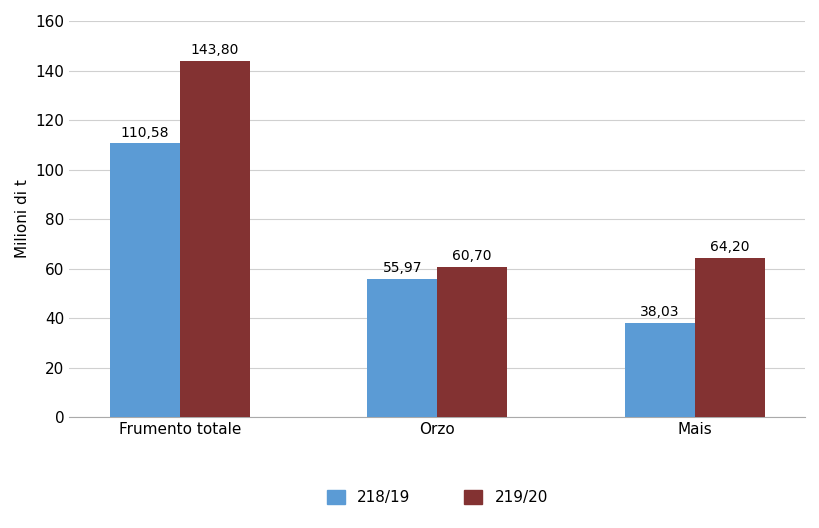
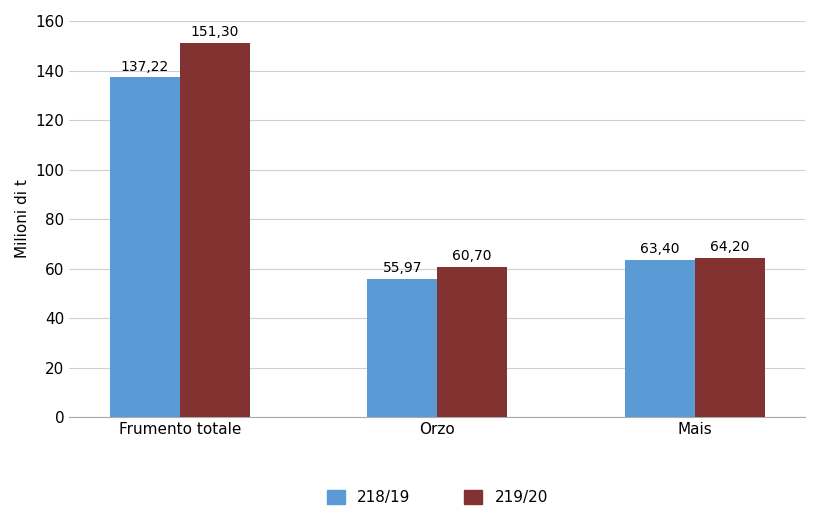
218/19/Frumento totale: 110,58 -> 137,22
219/20/Frumento totale: 143,80 -> 151,30
218/19/Mais: 38,03 -> 63,40
